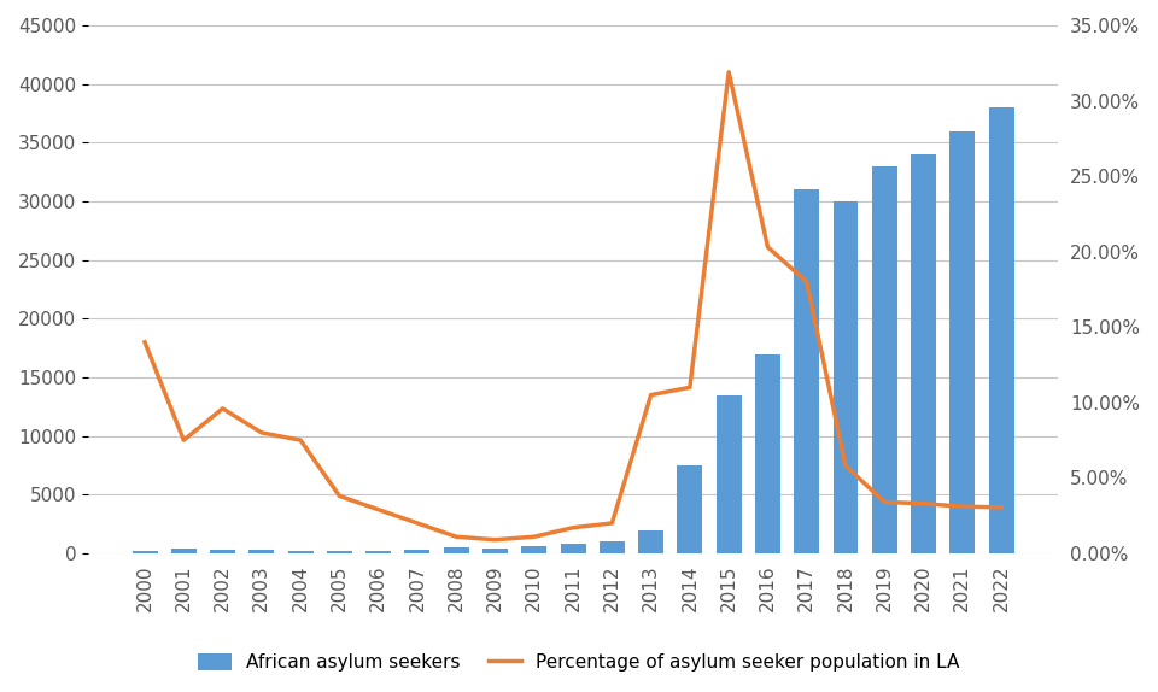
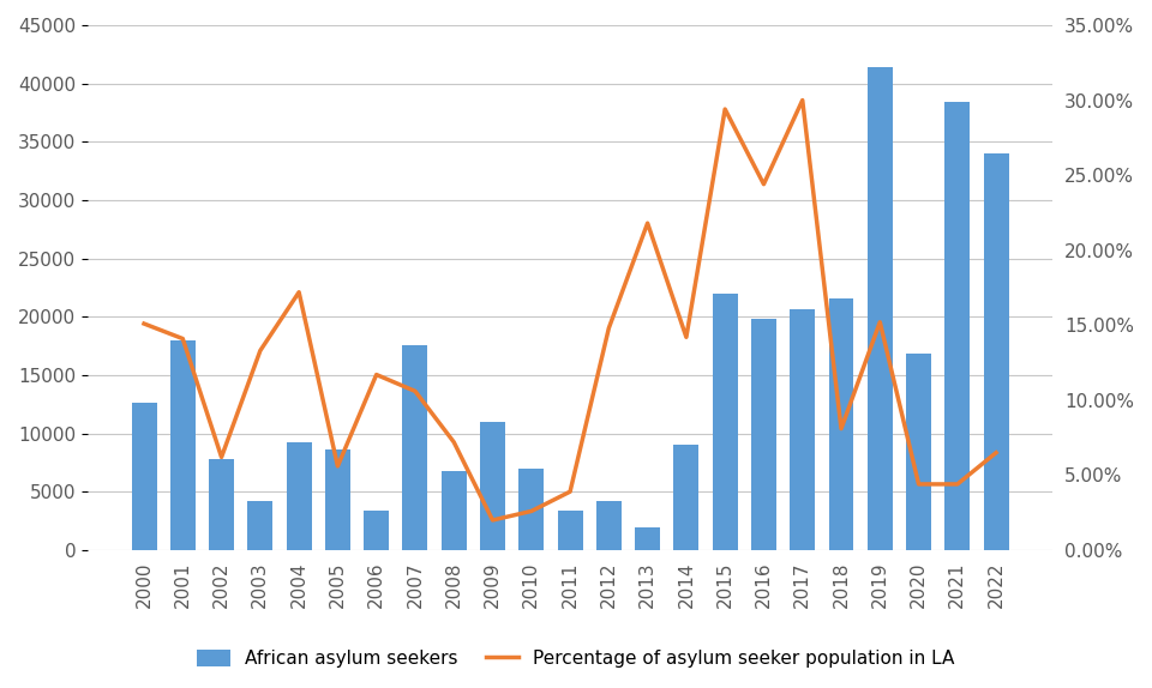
African asylum seekers/2000: 200 -> 12600
Percentage of asylum seeker population in LA/2000: 14.0% -> 15.1%
African asylum seekers/2001: 400 -> 18000
Percentage of asylum seeker population in LA/2001: 7.5% -> 14.1%
African asylum seekers/2002: 400 -> 7800
Percentage of asylum seeker population in LA/2002: 9.6% -> 6.2%
African asylum seekers/2003: 300 -> 4200
Percentage of asylum seeker population in LA/2003: 8.0% -> 13.3%
African asylum seekers/2004: 200 -> 9200
Percentage of asylum seeker population in LA/2004: 7.5% -> 17.2%
African asylum seekers/2005: 200 -> 8600
Percentage of asylum seeker population in LA/2005: 3.8% -> 5.6%
African asylum seekers/2006: 200 -> 3400
Percentage of asylum seeker population in LA/2006: 2.9% -> 11.7%
African asylum seekers/2007: 300 -> 17600
Percentage of asylum seeker population in LA/2007: 2.0% -> 10.6%
African asylum seekers/2008: 500 -> 6800
Percentage of asylum seeker population in LA/2008: 1.1% -> 7.2%
African asylum seekers/2009: 400 -> 11000
Percentage of asylum seeker population in LA/2009: 0.9% -> 2.0%
African asylum seekers/2010: 600 -> 7000
Percentage of asylum seeker population in LA/2010: 1.1% -> 2.6%
African asylum seekers/2011: 800 -> 3400
Percentage of asylum seeker population in LA/2011: 1.7% -> 3.9%
African asylum seekers/2012: 1000 -> 4200
Percentage of asylum seeker population in LA/2012: 2.0% -> 14.8%
Percentage of asylum seeker population in LA/2013: 10.5% -> 21.8%
African asylum seekers/2014: 7500 -> 9000
Percentage of asylum seeker population in LA/2014: 11.0% -> 14.2%
African asylum seekers/2015: 13500 -> 22000
Percentage of asylum seeker population in LA/2015: 31.9% -> 29.4%
African asylum seekers/2016: 17000 -> 19800
Percentage of asylum seeker population in LA/2016: 20.3% -> 24.4%
African asylum seekers/2017: 31000 -> 20600
Percentage of asylum seeker population in LA/2017: 18.0% -> 30.0%
African asylum seekers/2018: 30000 -> 21600
Percentage of asylum seeker population in LA/2018: 5.8% -> 8.1%
African asylum seekers/2019: 33000 -> 41400
Percentage of asylum seeker population in LA/2019: 3.4% -> 15.2%
African asylum seekers/2020: 34000 -> 16800
Percentage of asylum seeker population in LA/2020: 3.3% -> 4.4%
African asylum seekers/2021: 36000 -> 38400
Percentage of asylum seeker population in LA/2021: 3.1% -> 4.4%
African asylum seekers/2022: 38000 -> 34000
Percentage of asylum seeker population in LA/2022: 3.0% -> 6.5%
